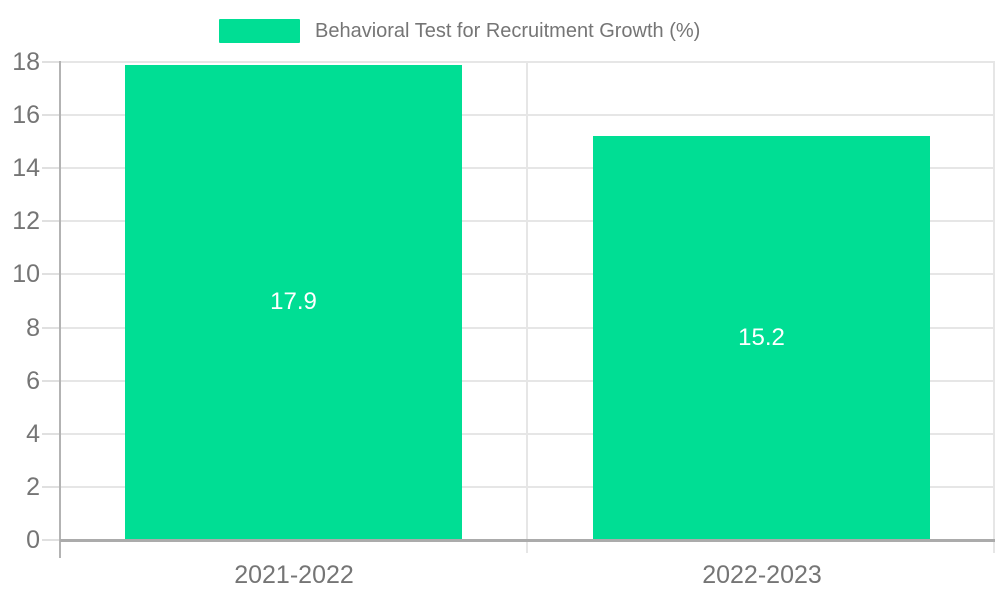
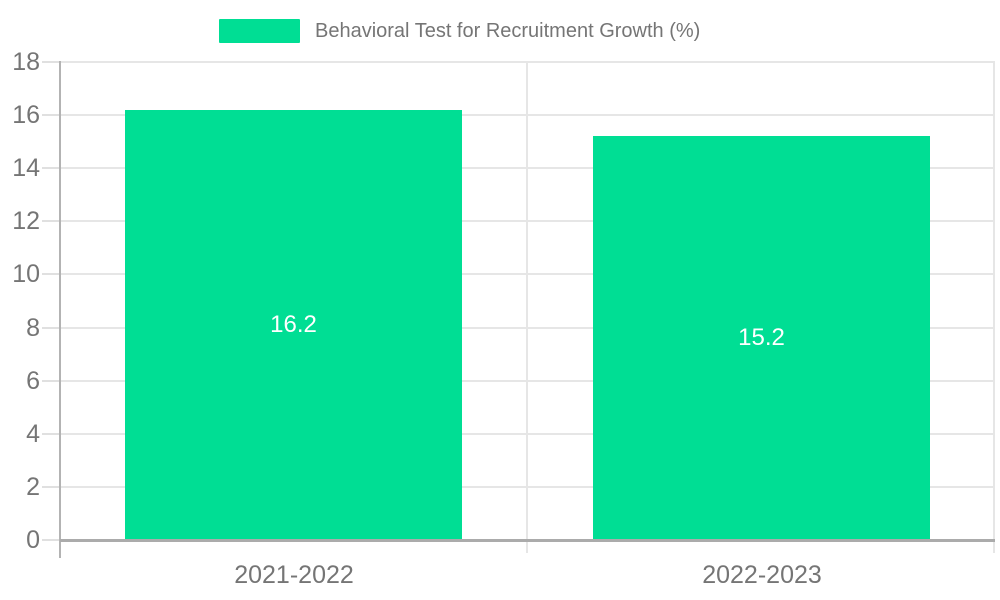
2021-2022: 17.9 -> 16.2
